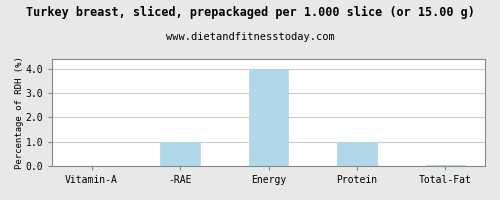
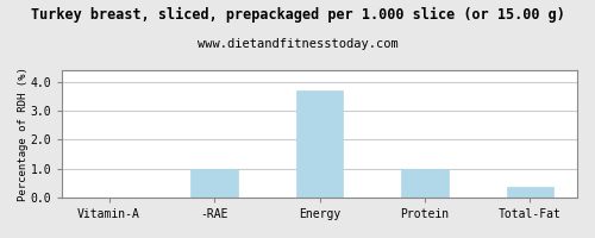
Energy: 4.00 -> 3.70
Total-Fat: 0.05 -> 0.35
